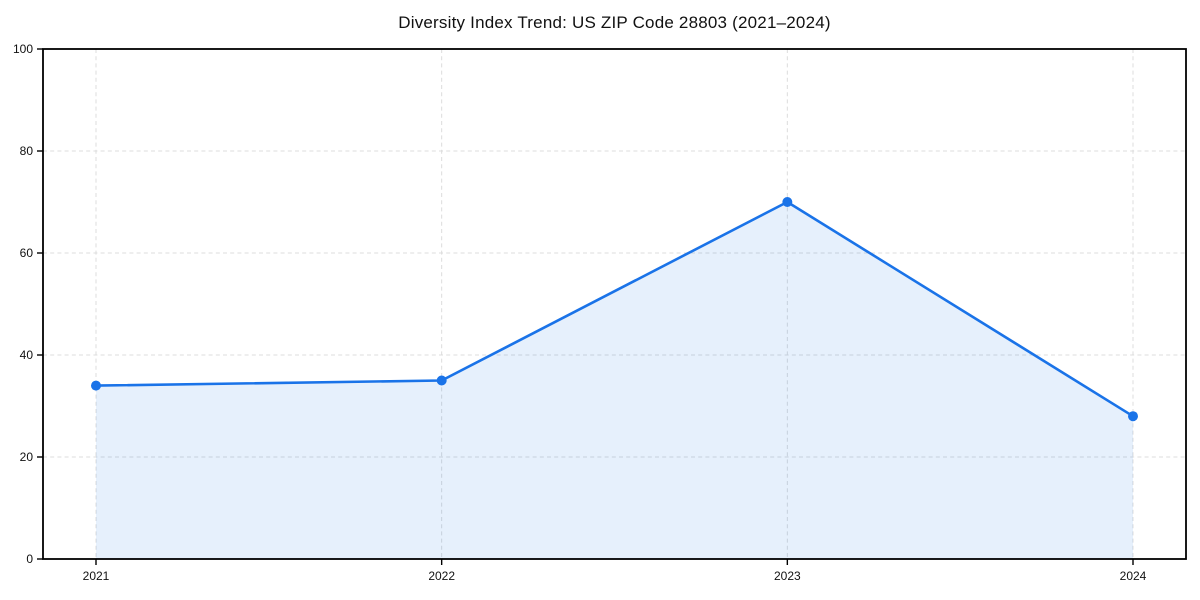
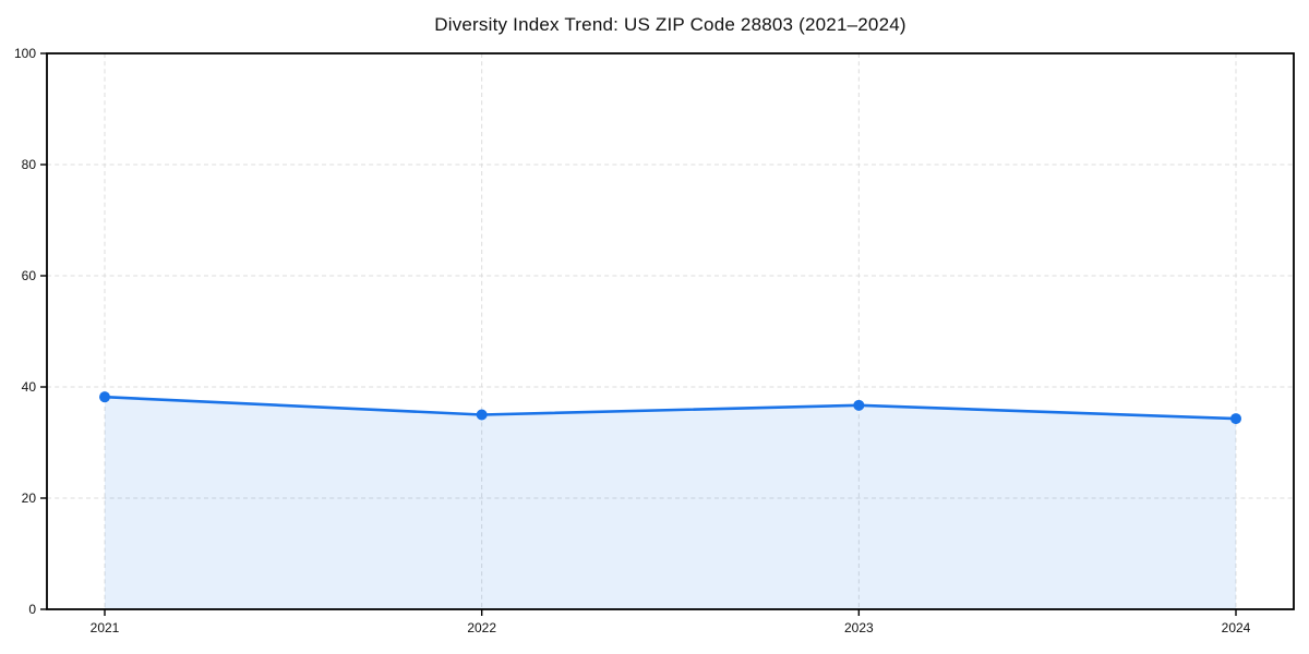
2021: 34 -> 38
2023: 70 -> 37
2024: 28 -> 34
